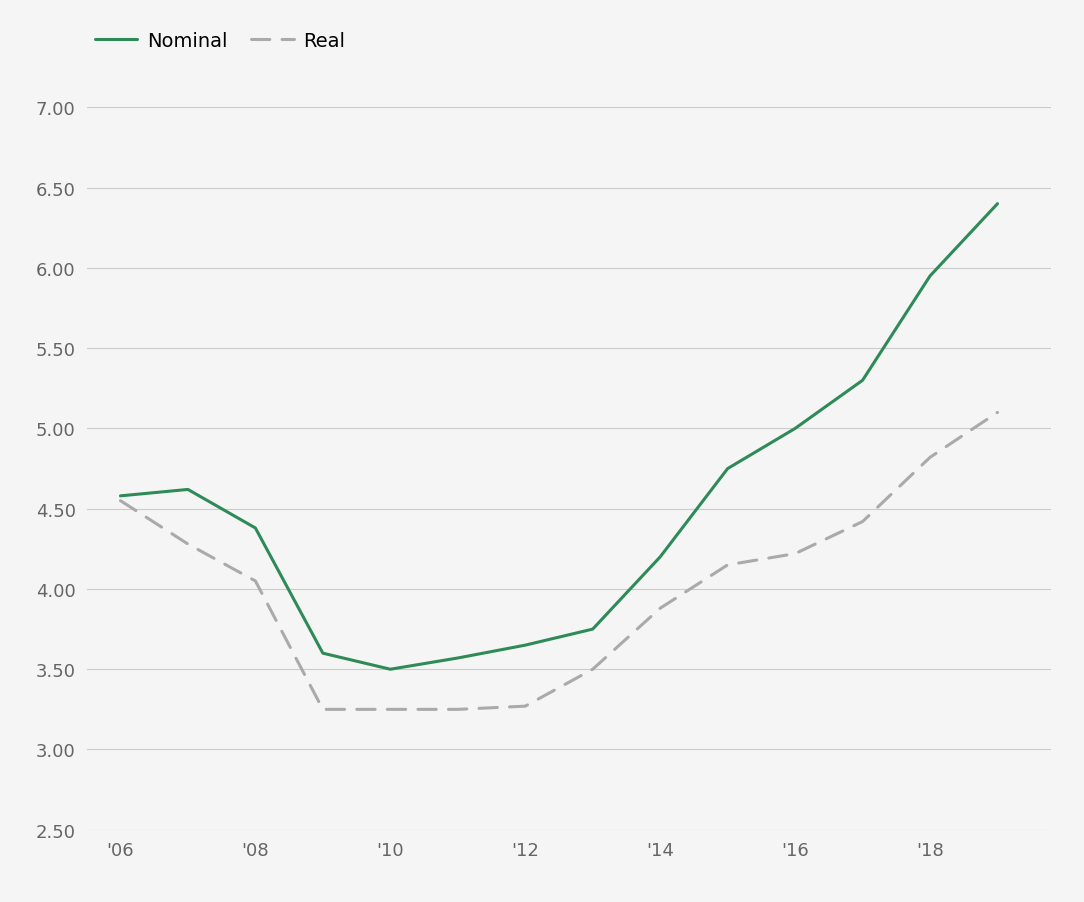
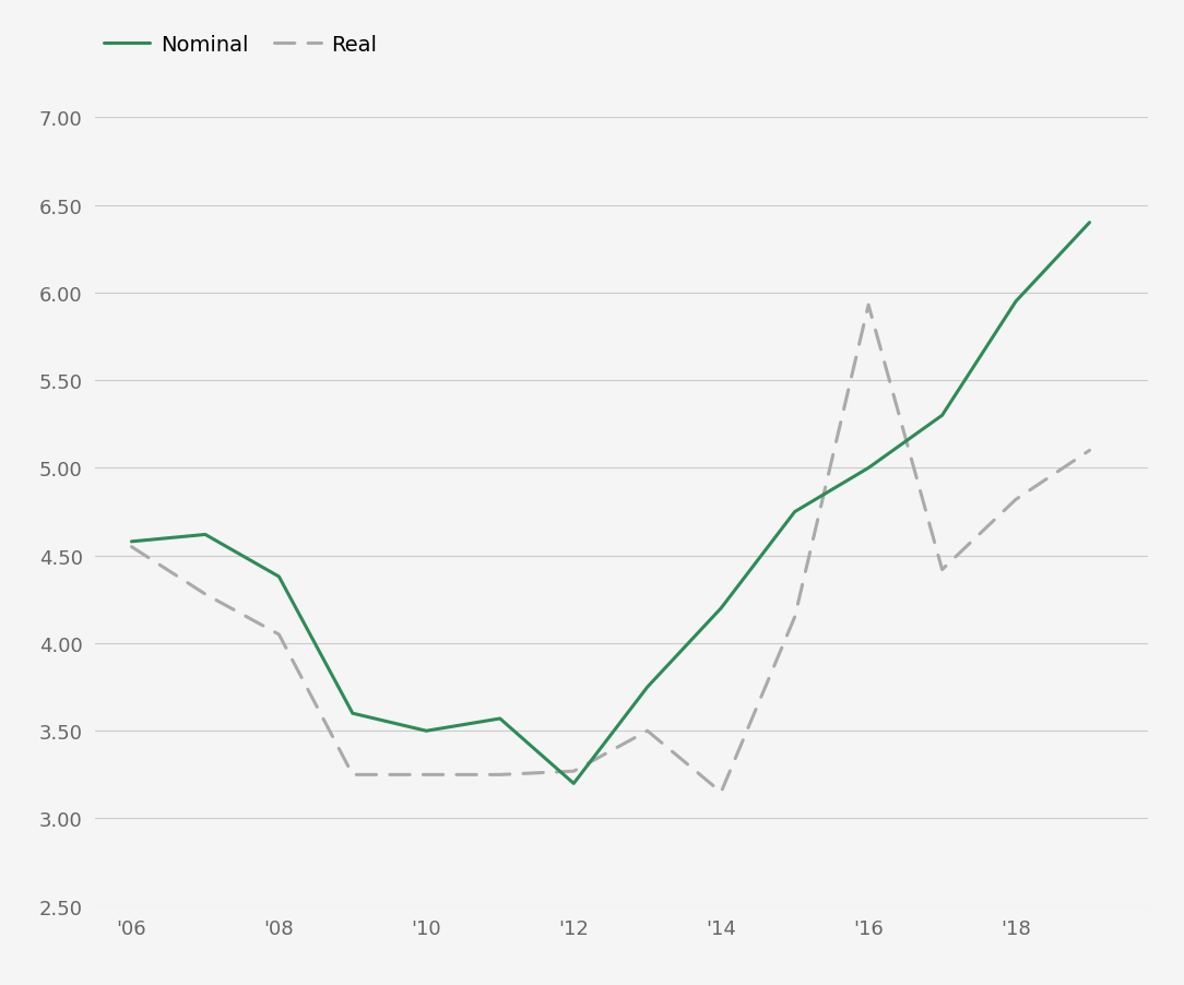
Nominal/'12: 3.65 -> 3.20
Real/'14: 3.88 -> 3.15
Real/'16: 4.22 -> 5.93
